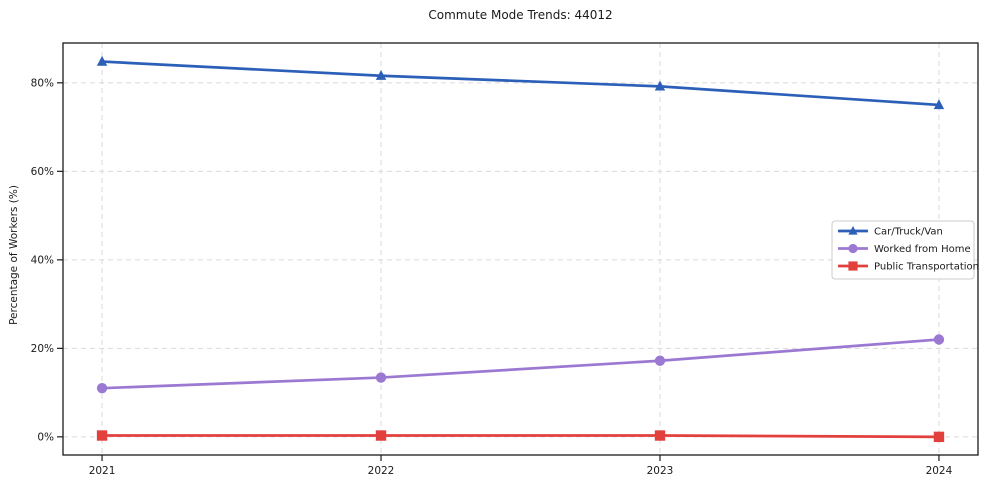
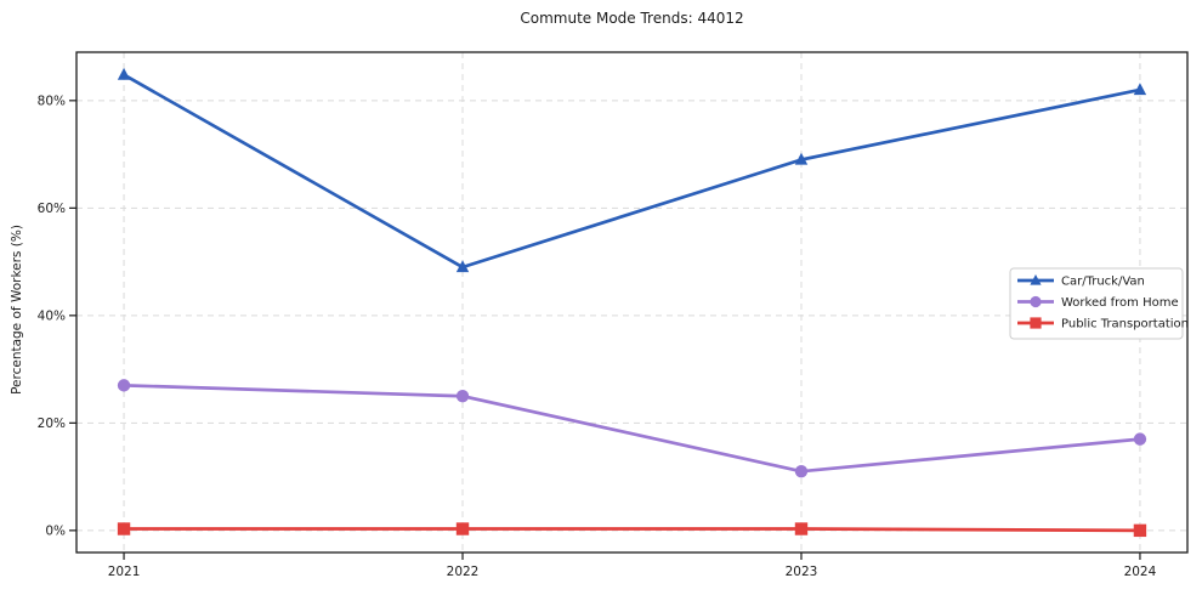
Worked from Home/2021: 11% -> 27%
Car/Truck/Van/2022: 82% -> 49%
Worked from Home/2022: 13% -> 25%
Car/Truck/Van/2023: 79% -> 69%
Worked from Home/2023: 17% -> 11%
Car/Truck/Van/2024: 75% -> 82%
Worked from Home/2024: 22% -> 17%
